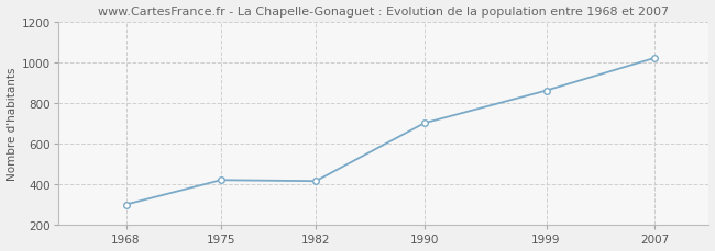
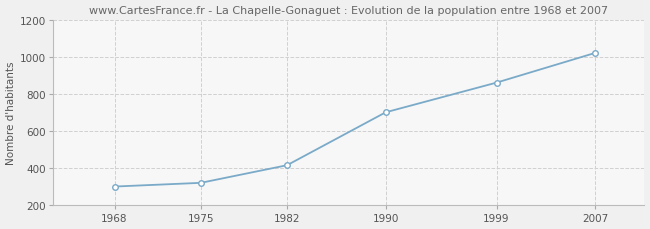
1975: 420 -> 320
